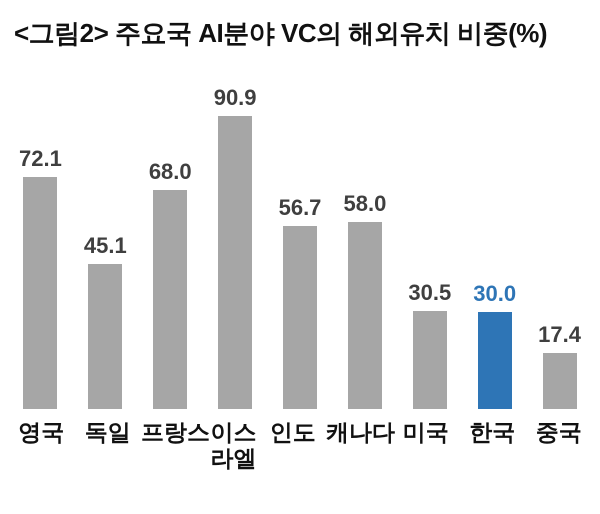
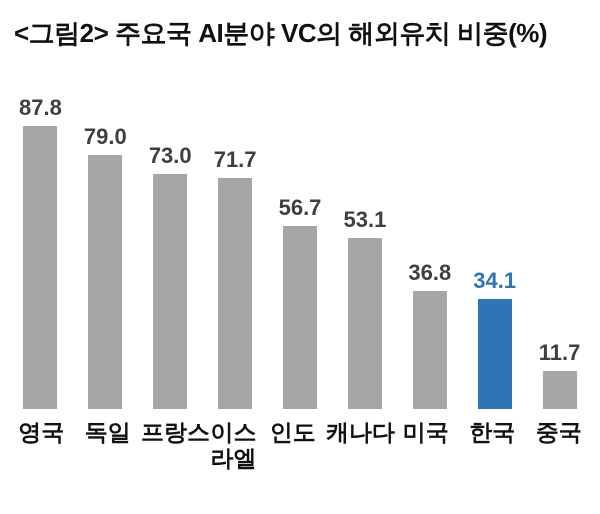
영국: 72.1 -> 87.8
독일: 45.1 -> 79.0
프랑스: 68.0 -> 73.0
이스라엘: 90.9 -> 71.7
캐나다: 58.0 -> 53.1
미국: 30.5 -> 36.8
한국: 30.0 -> 34.1
중국: 17.4 -> 11.7
